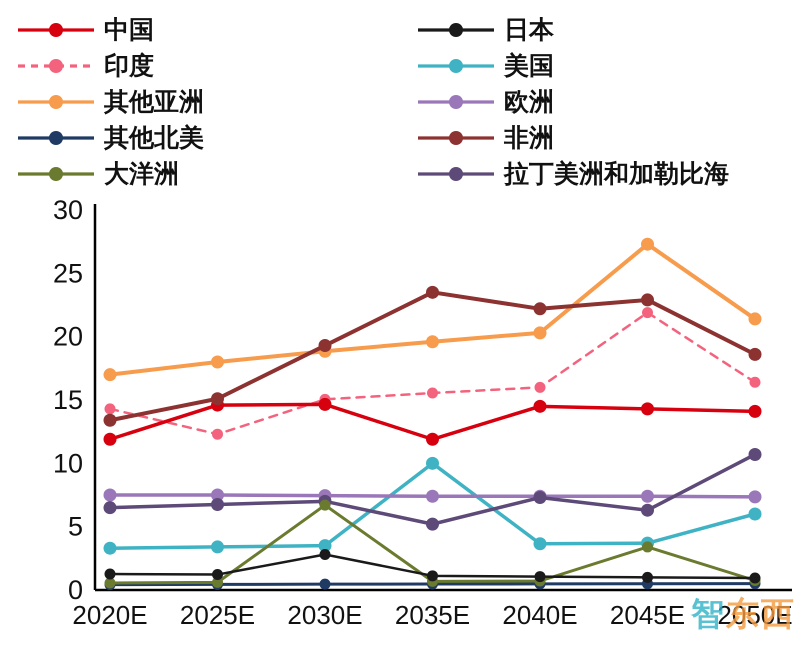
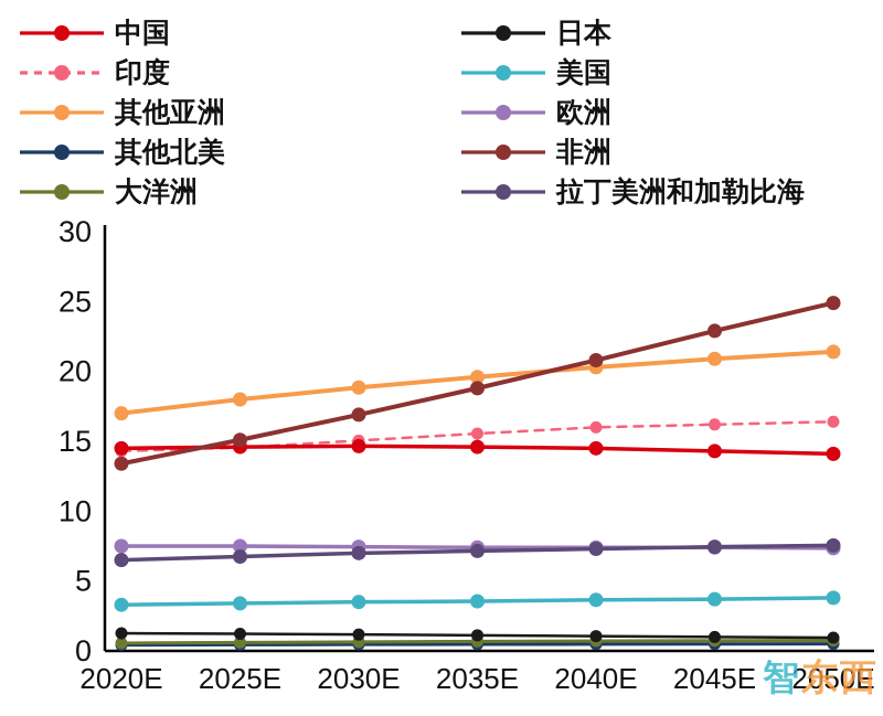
中国/2020E: 11.9 -> 14.5
印度/2025E: 12.3 -> 14.6
日本/2030E: 2.8 -> 1.2
非洲/2030E: 19.3 -> 16.9
大洋洲/2030E: 6.7 -> 0.6
中国/2035E: 11.9 -> 14.6
美国/2035E: 10.0 -> 3.5
非洲/2035E: 23.5 -> 18.8
拉丁美洲和加勒比海/2035E: 5.2 -> 7.2
非洲/2040E: 22.2 -> 20.8
印度/2045E: 21.9 -> 16.2
其他亚洲/2045E: 27.3 -> 20.9
大洋洲/2045E: 3.4 -> 0.7
拉丁美洲和加勒比海/2045E: 6.3 -> 7.5
美国/2050E: 6.0 -> 3.8
非洲/2050E: 18.6 -> 24.9
拉丁美洲和加勒比海/2050E: 10.7 -> 7.5
